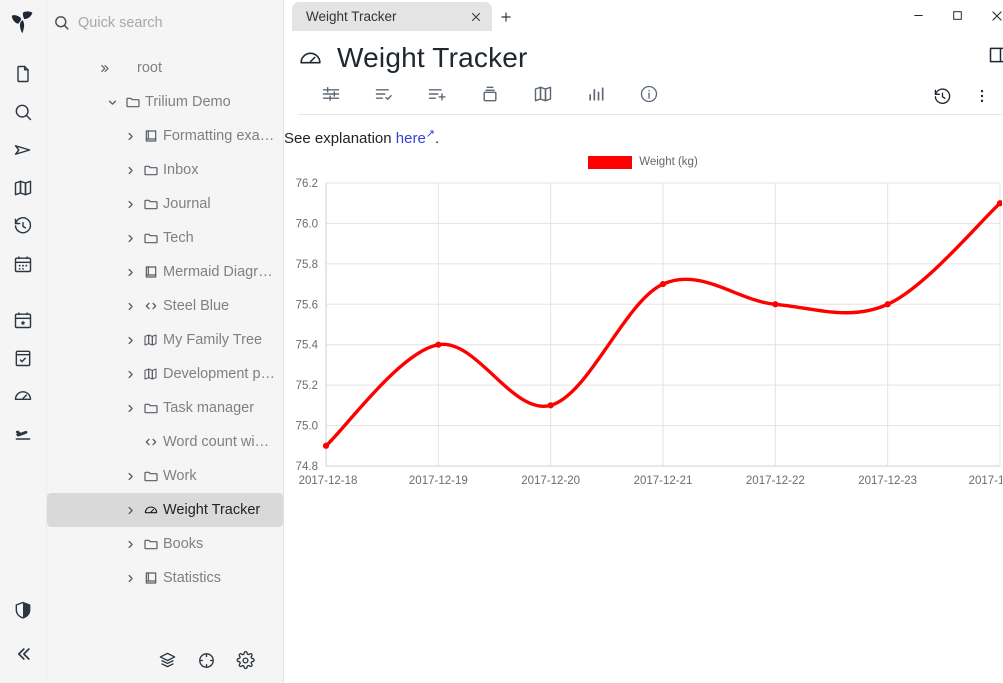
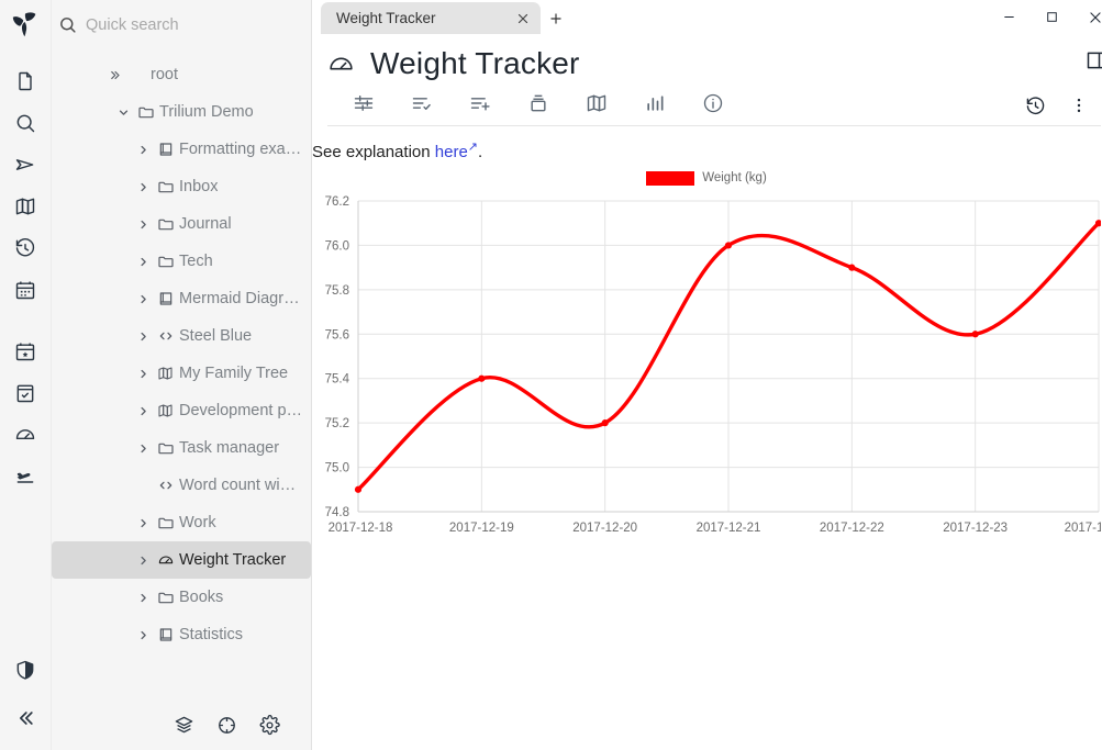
2017-12-20: 75.1 -> 75.2
2017-12-21: 75.7 -> 76.0
2017-12-22: 75.6 -> 75.9
